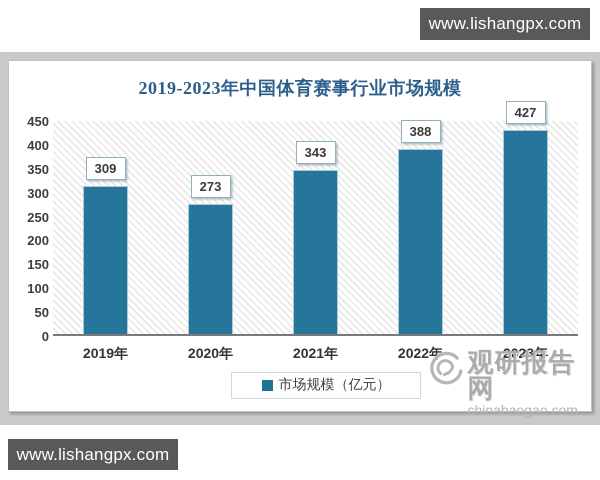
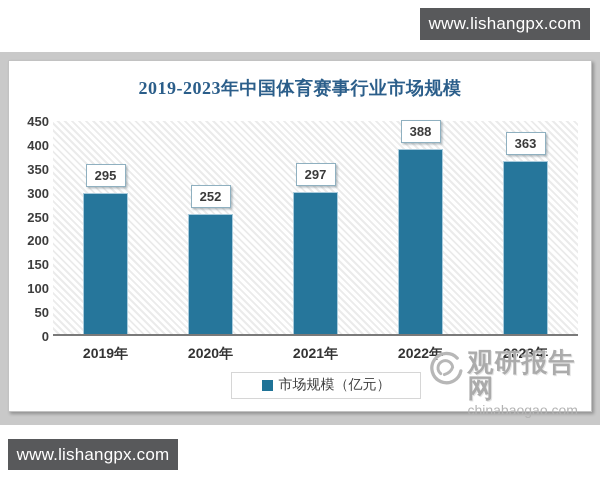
2019年: 309 -> 295
2020年: 273 -> 252
2021年: 343 -> 297
2023年: 427 -> 363
